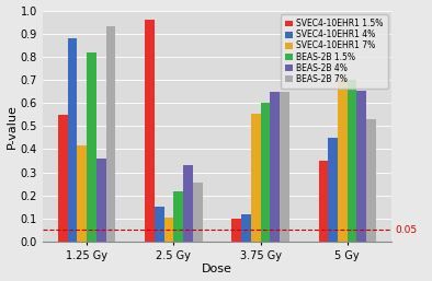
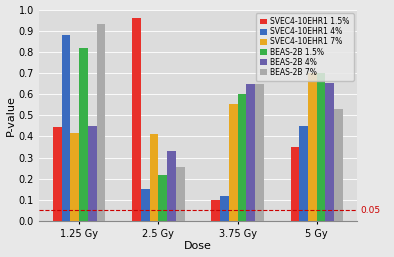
SVEC4-10EHR1 1.5%/1.25 Gy: 0.550 -> 0.445
BEAS-2B 4%/1.25 Gy: 0.360 -> 0.450
SVEC4-10EHR1 7%/2.5 Gy: 0.105 -> 0.410
